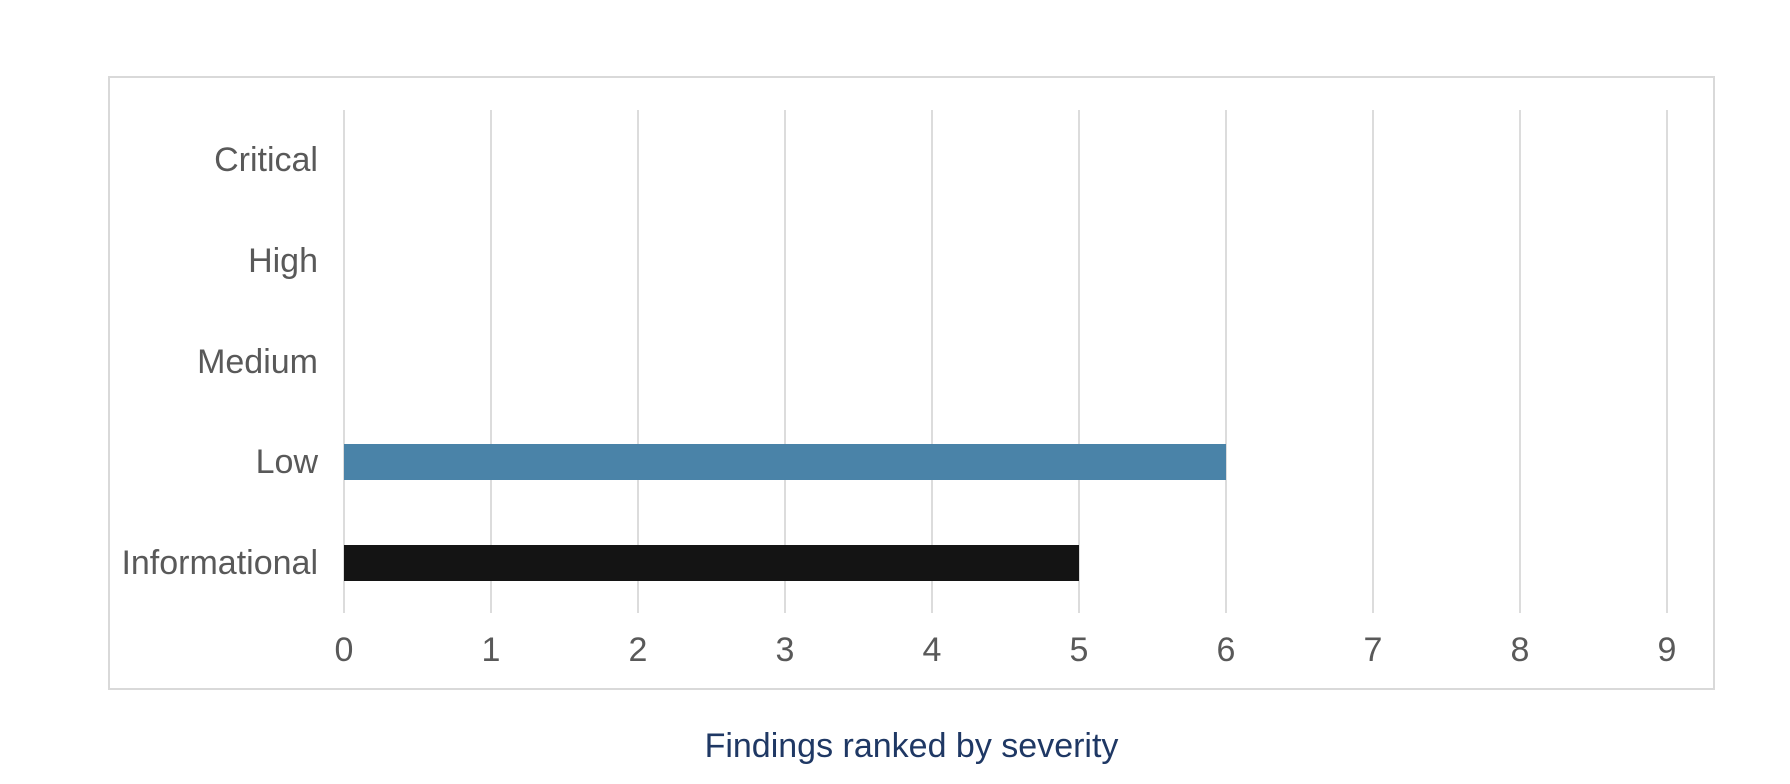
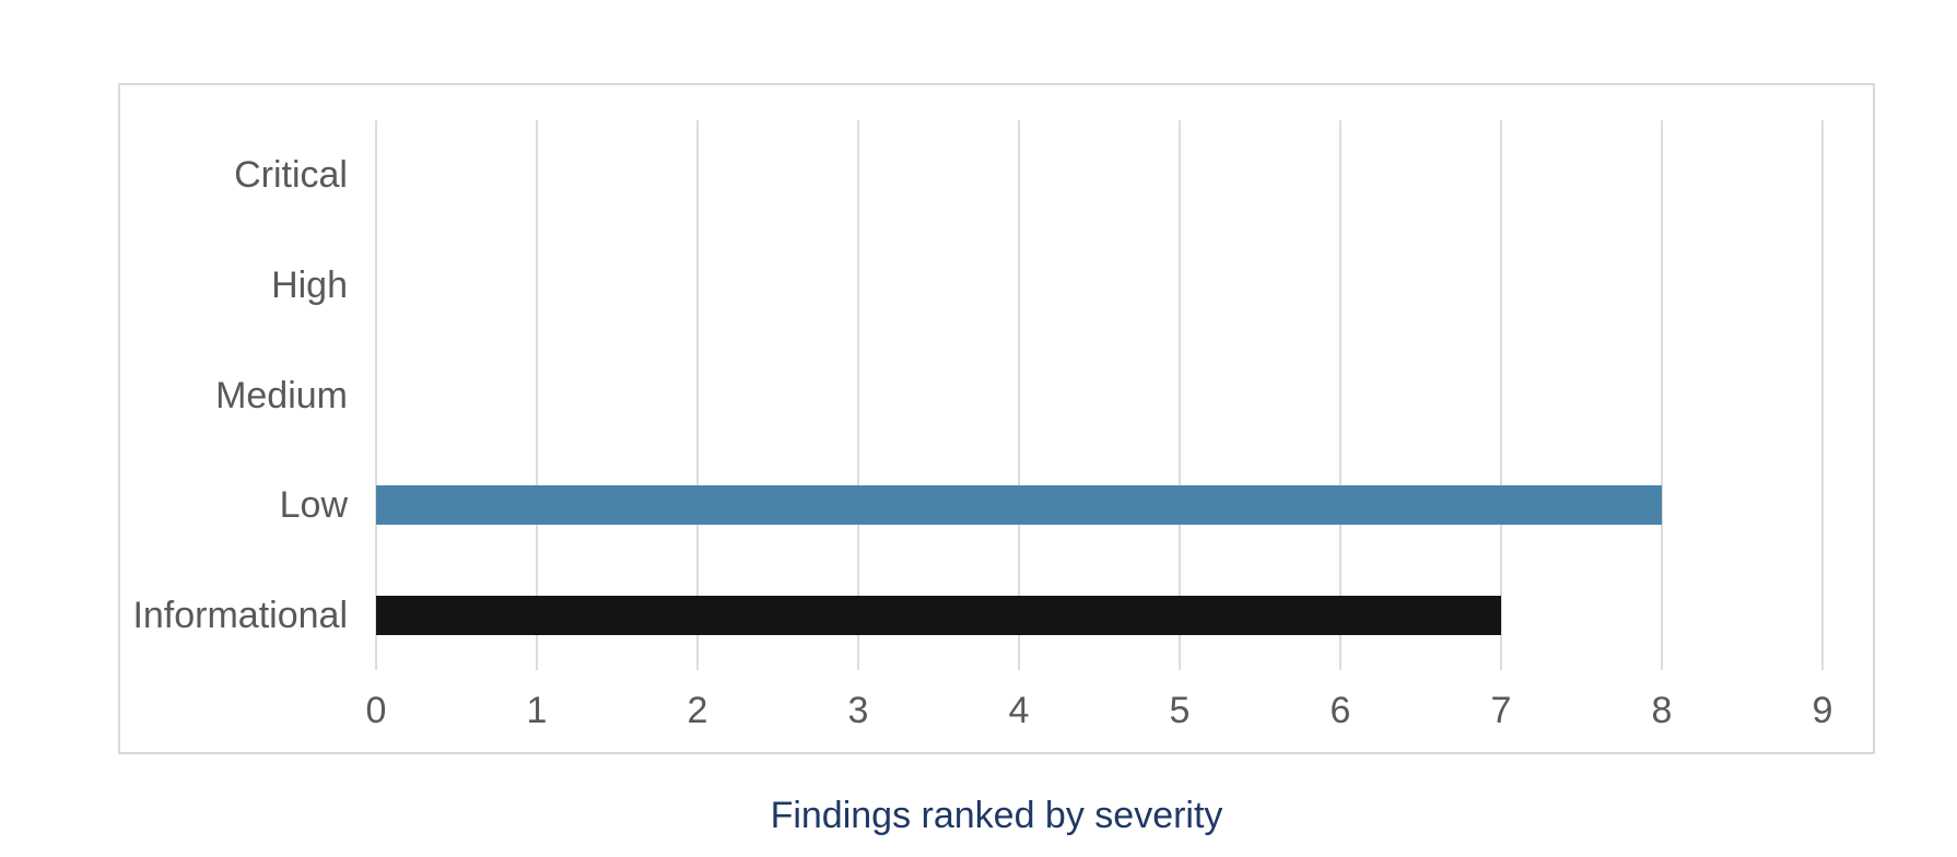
Low: 6 -> 8
Informational: 5 -> 7
